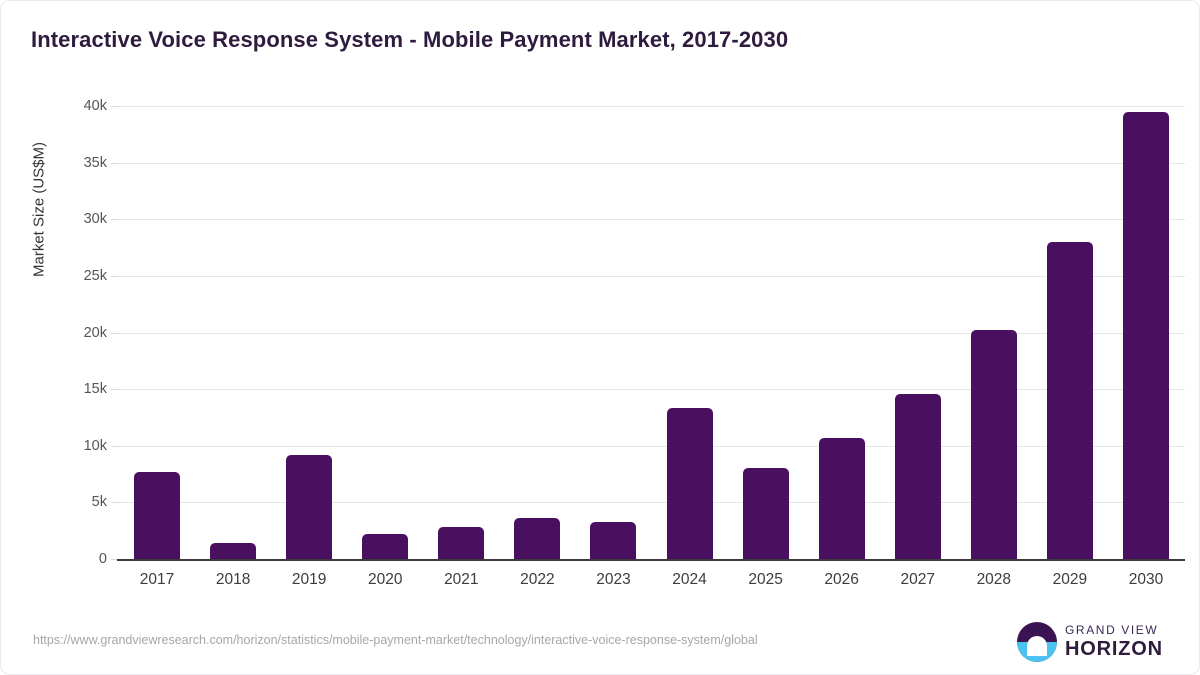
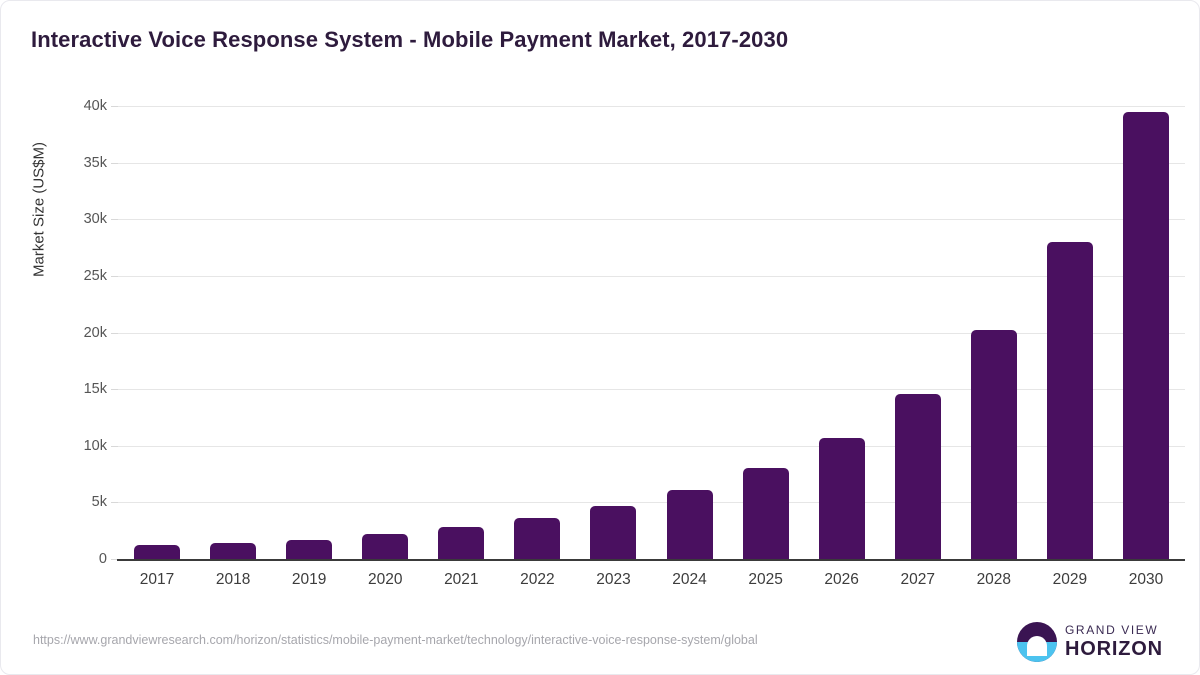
2017: 7.7k -> 1.2k
2019: 9.2k -> 1.7k
2023: 3.3k -> 4.6k
2024: 13.3k -> 6.0k
